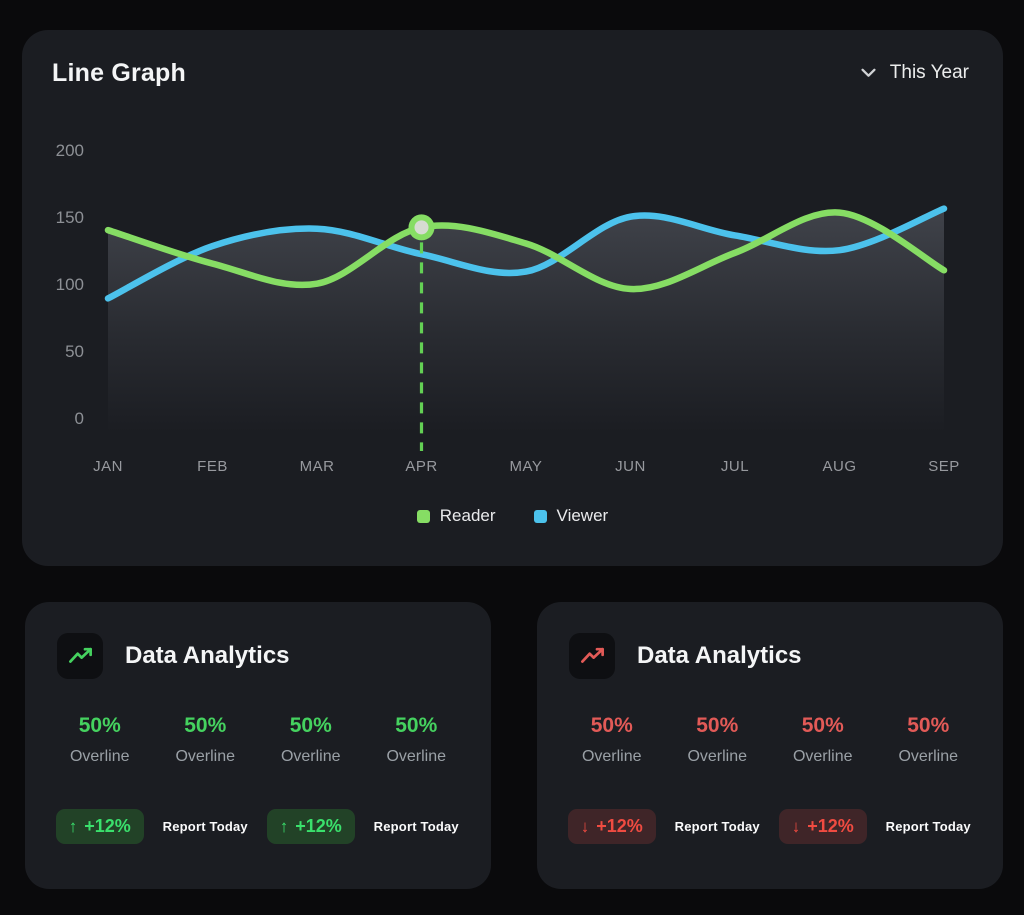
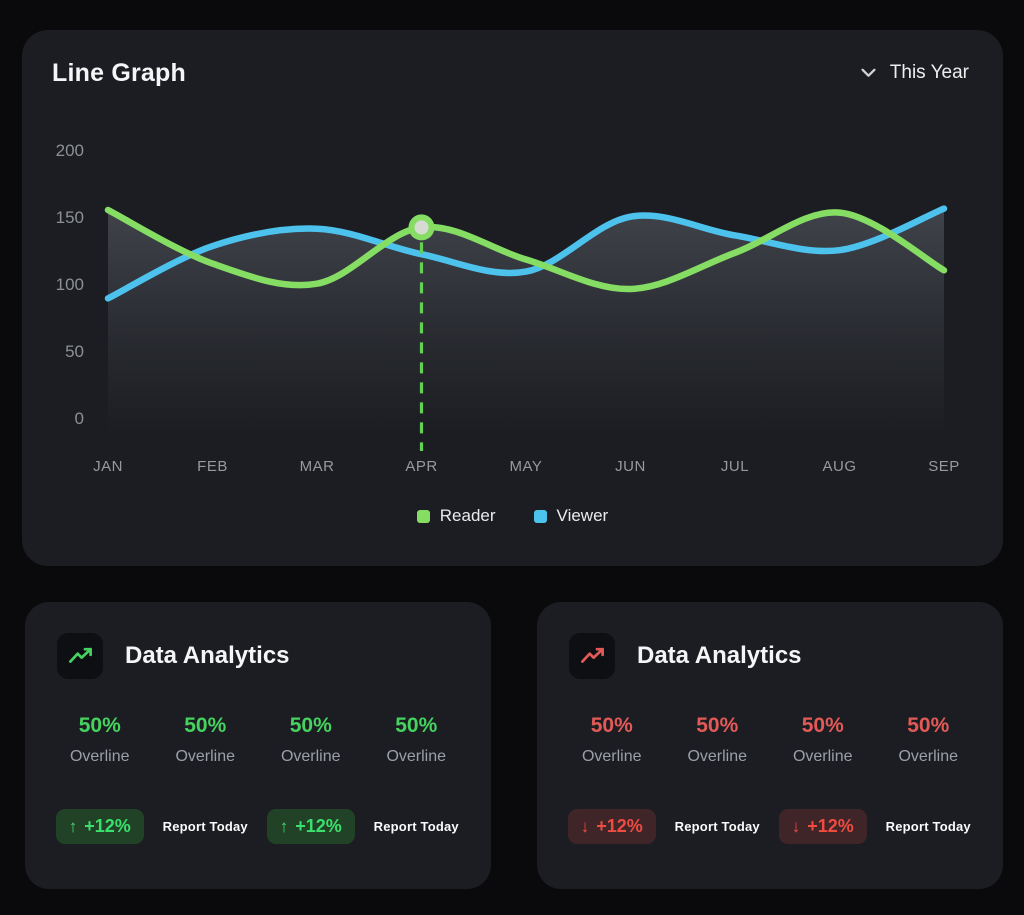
Reader/JAN: 141 -> 156
Reader/MAY: 131 -> 119
